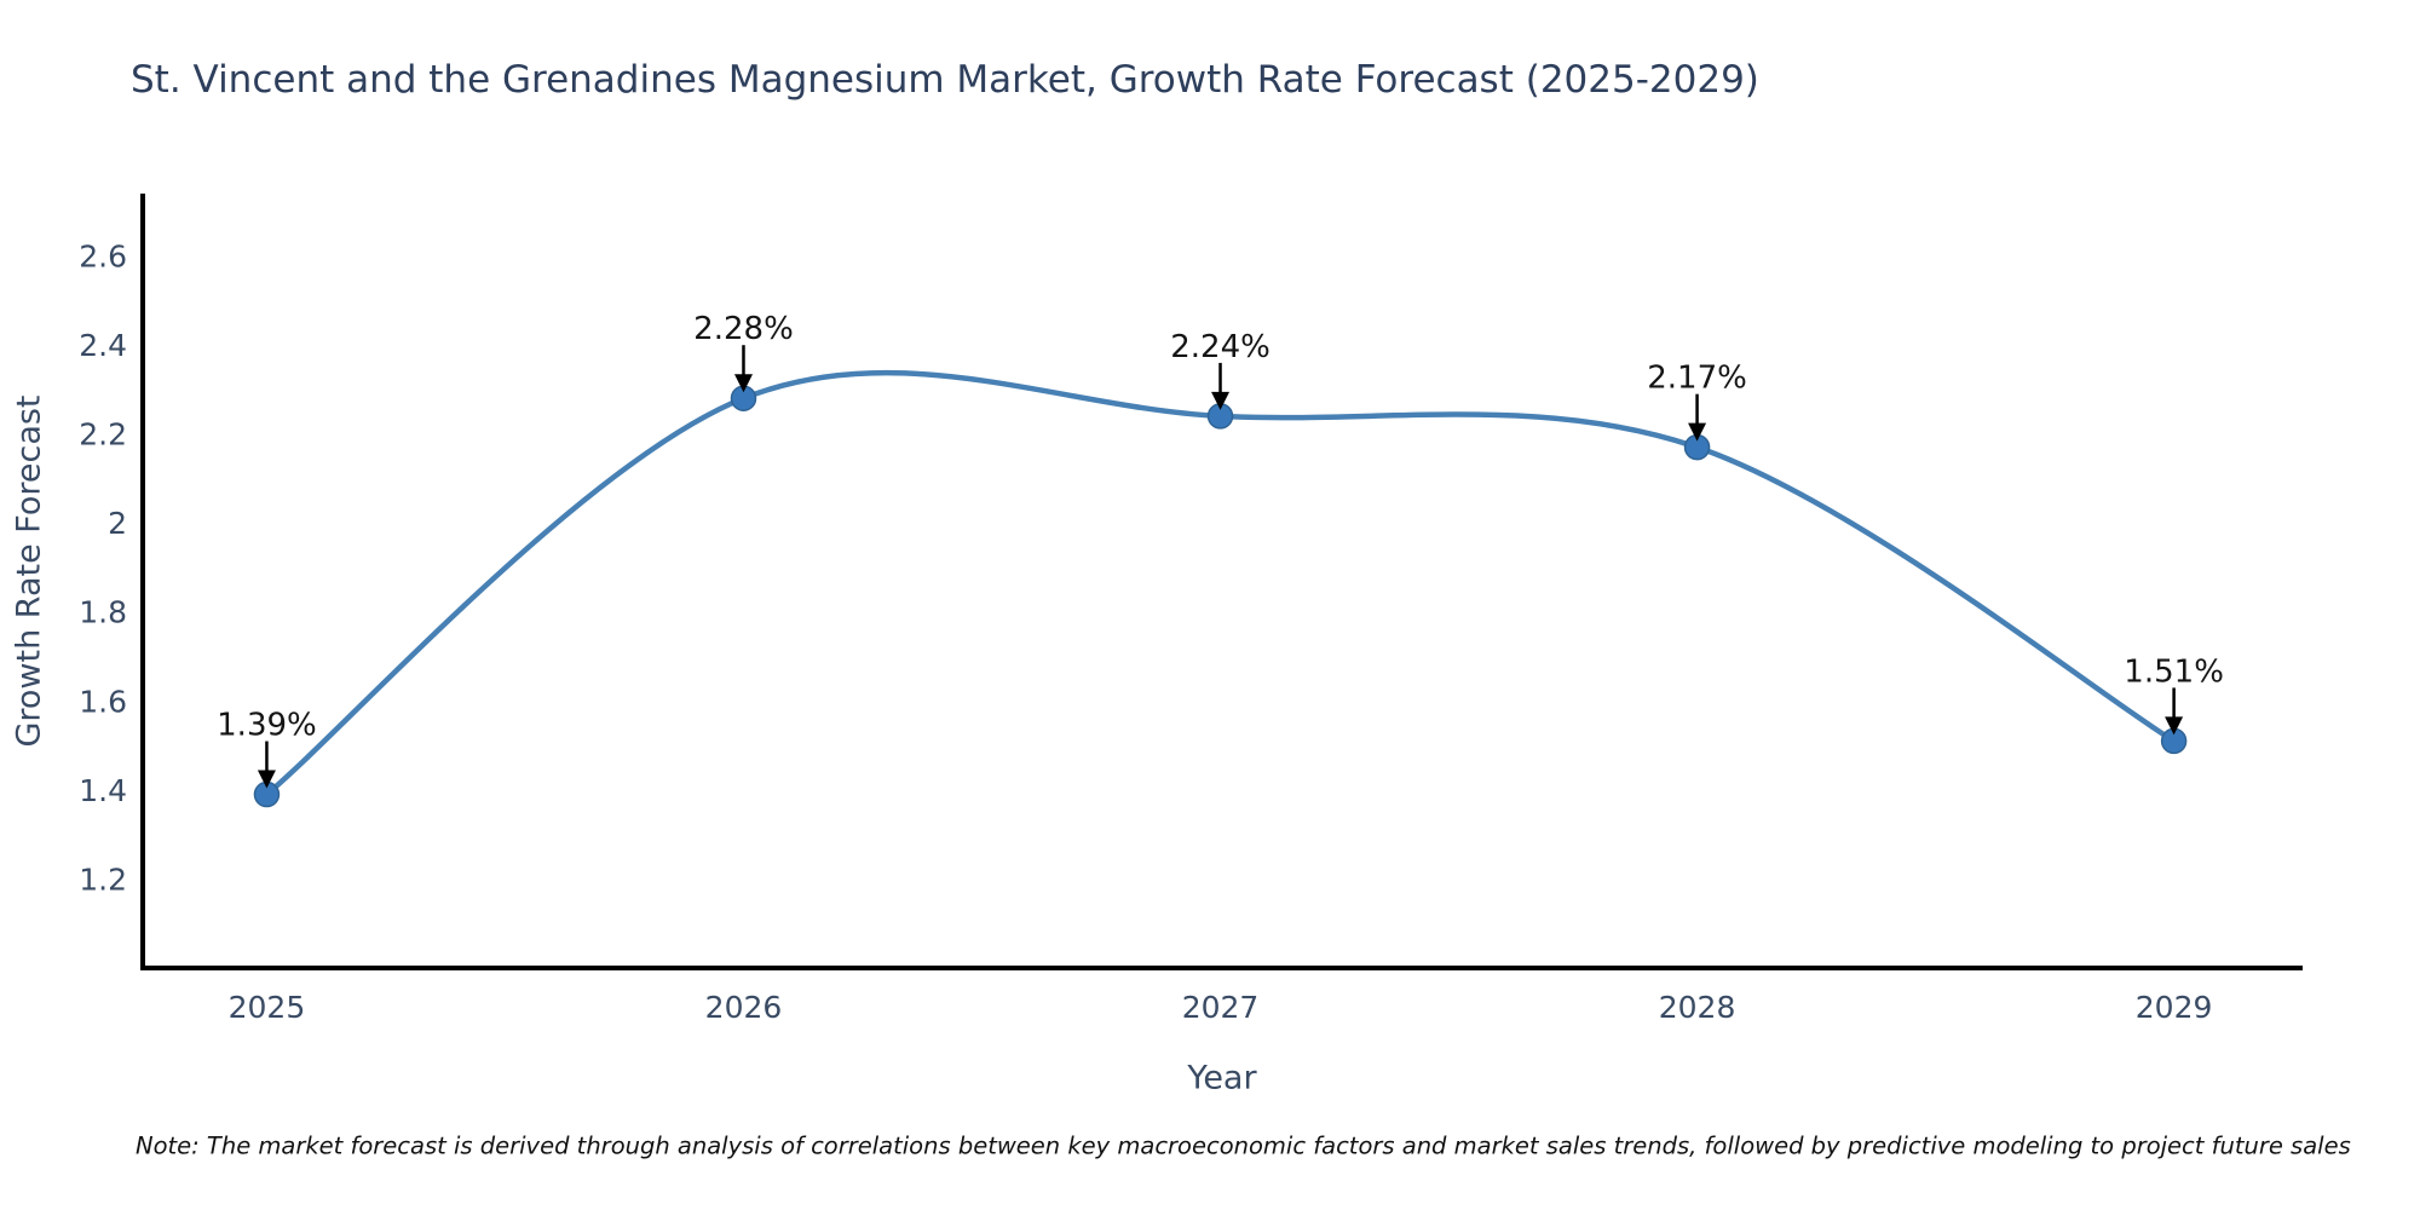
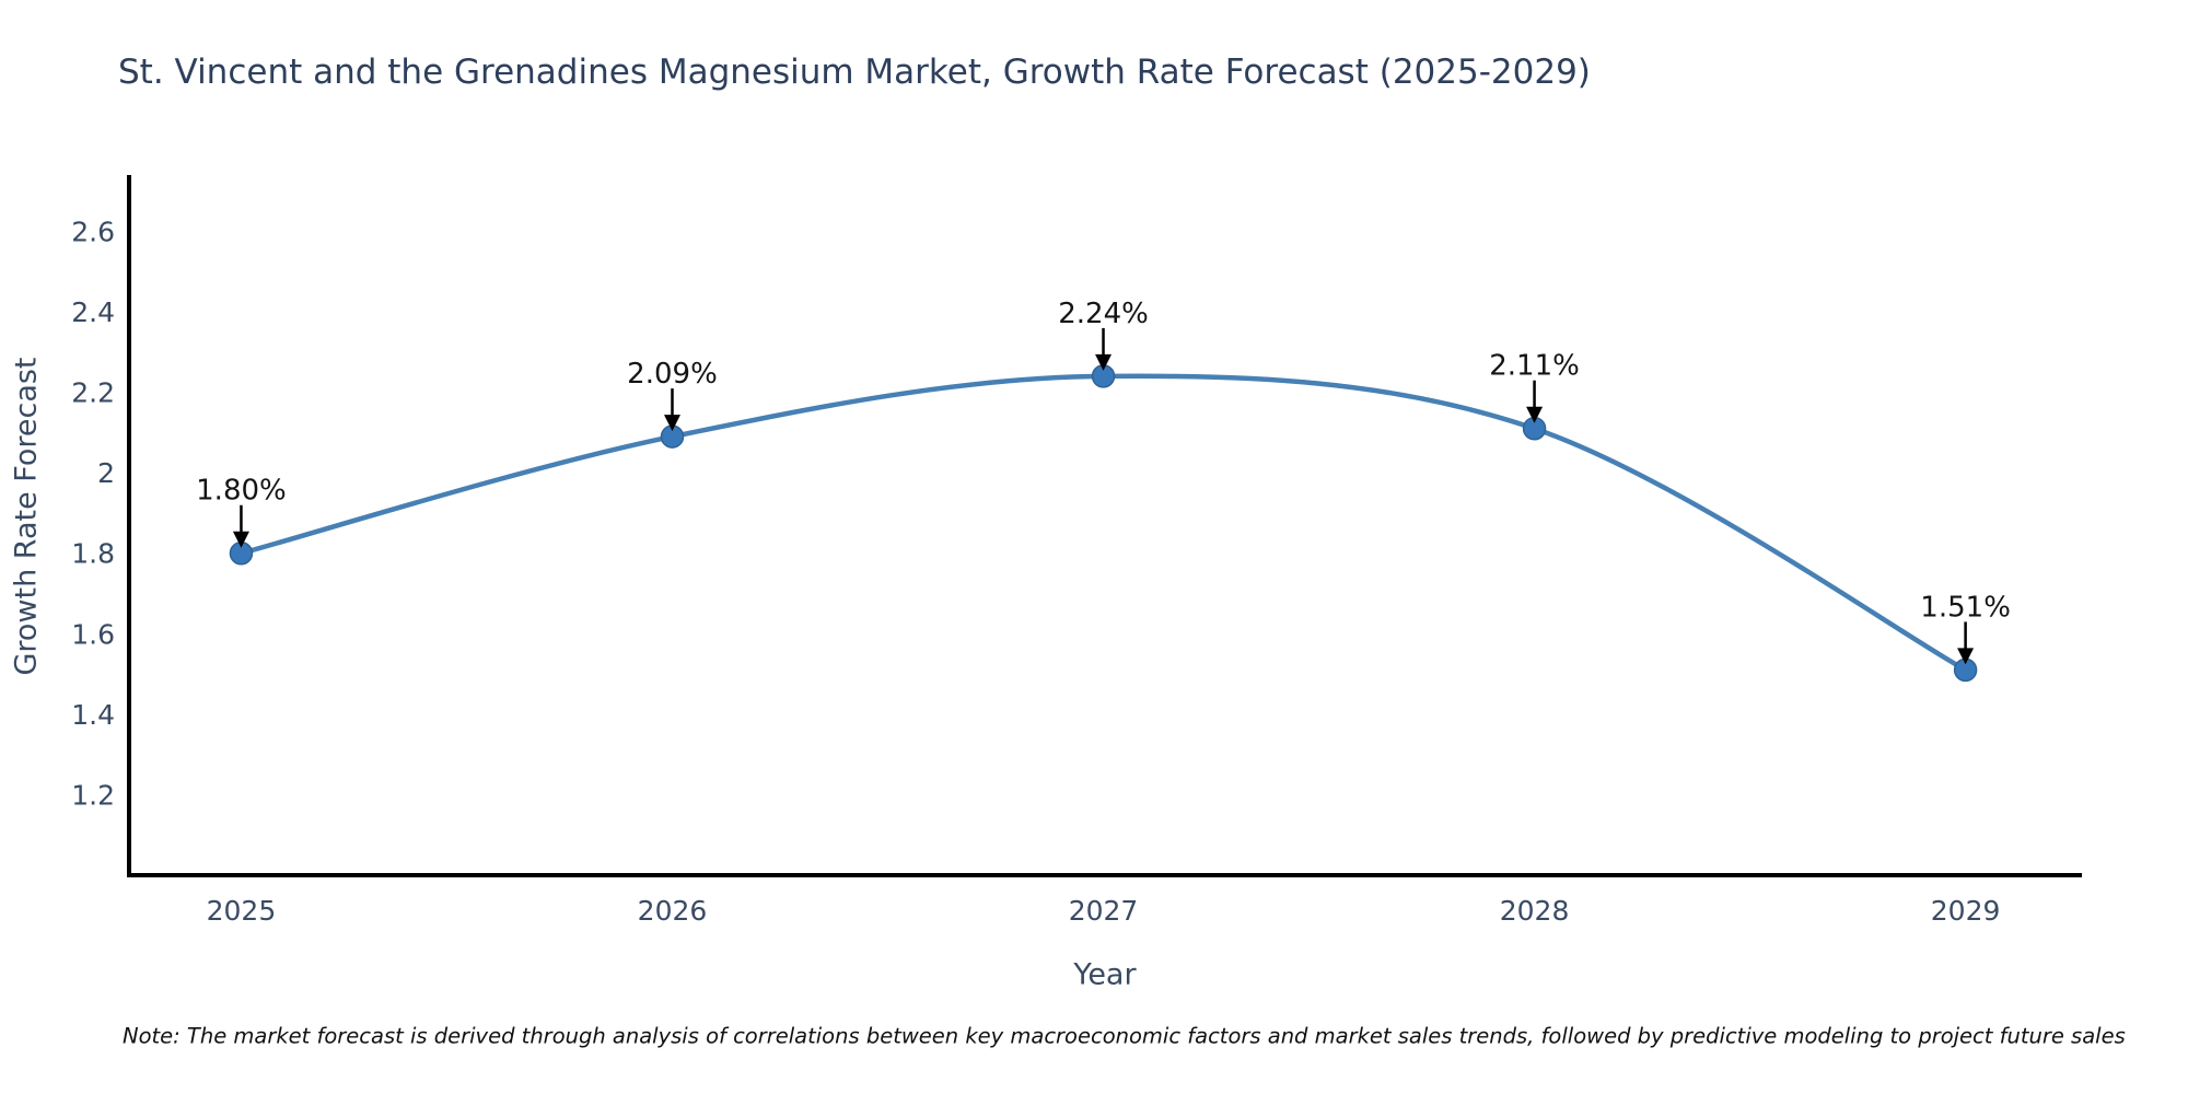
2025: 1.39% -> 1.80%
2026: 2.28% -> 2.09%
2028: 2.17% -> 2.11%
